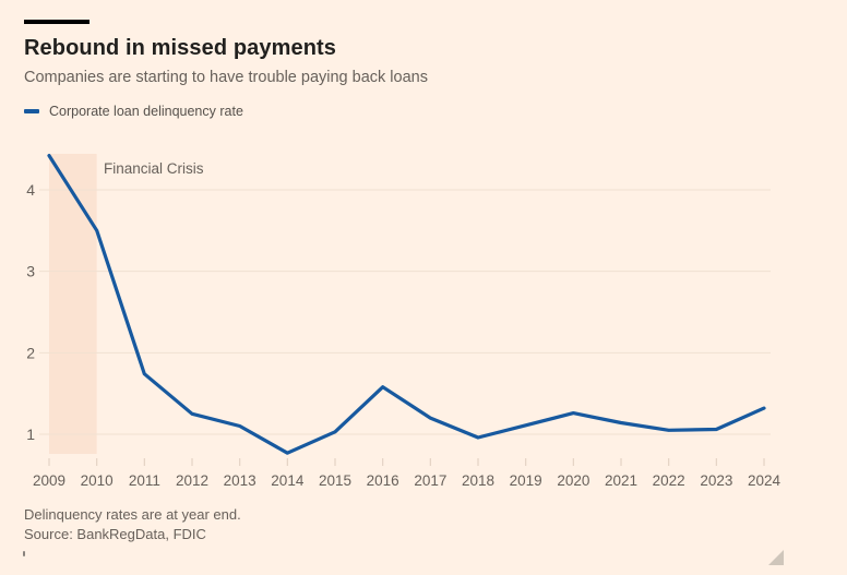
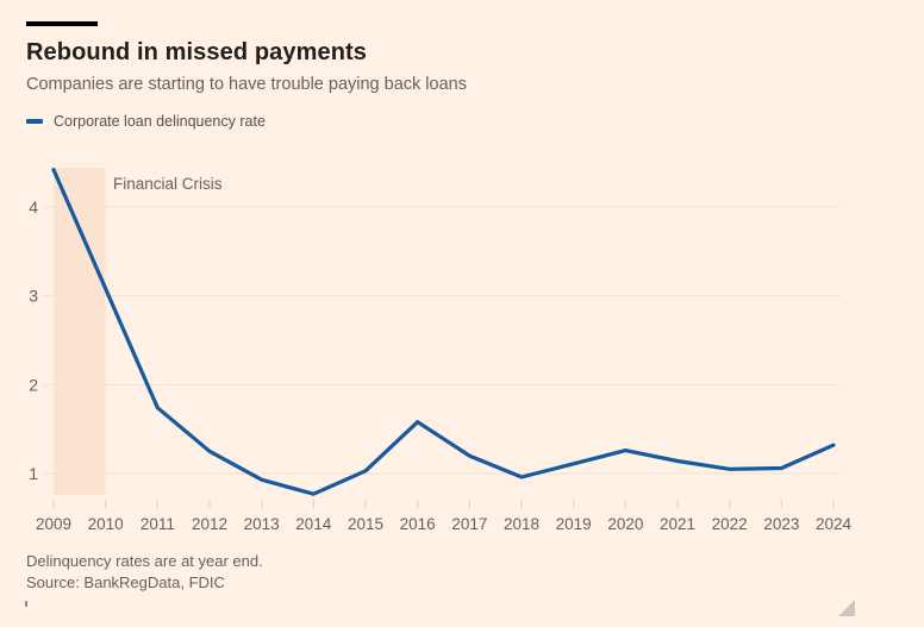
2010: 3.5 -> 3.1
2013: 1.1 -> 0.9
